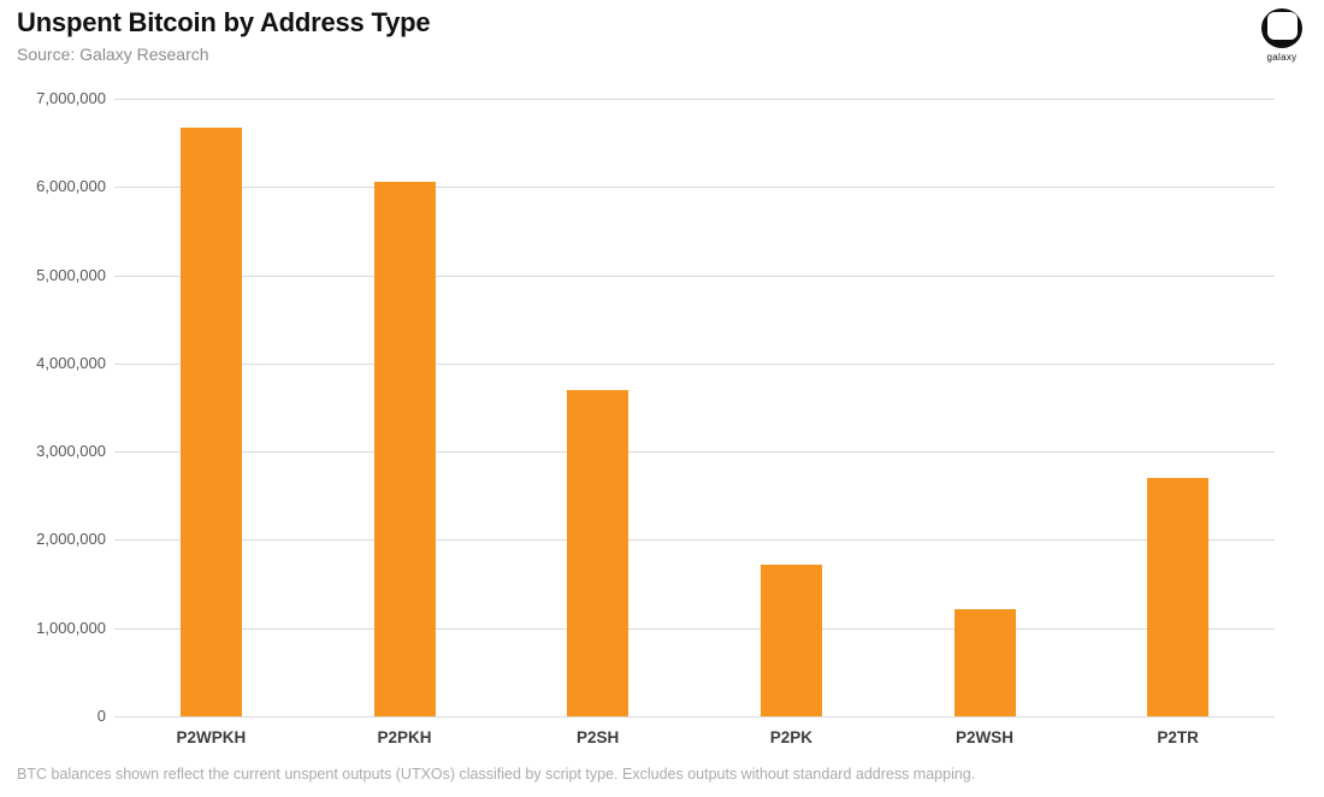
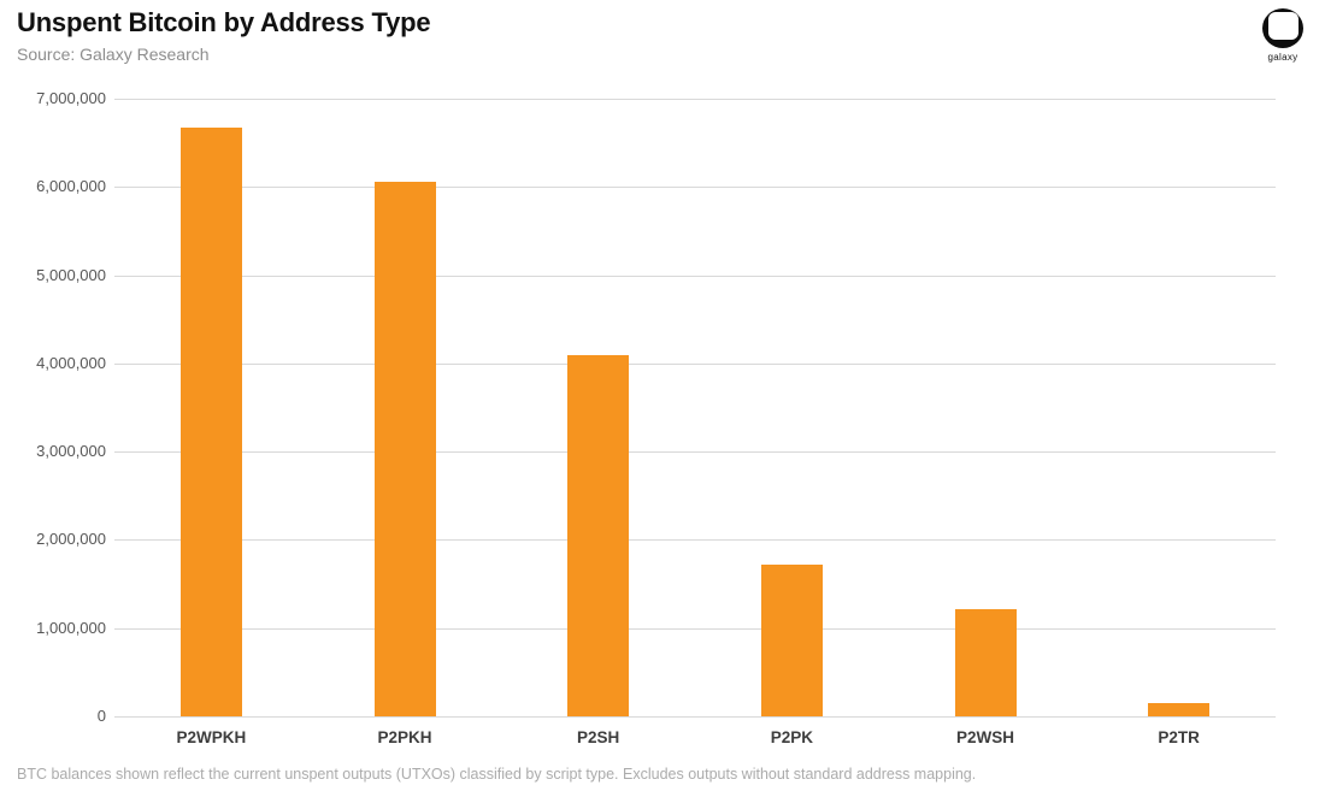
P2SH: 3700000 -> 4100000
P2TR: 2700000 -> 200000
